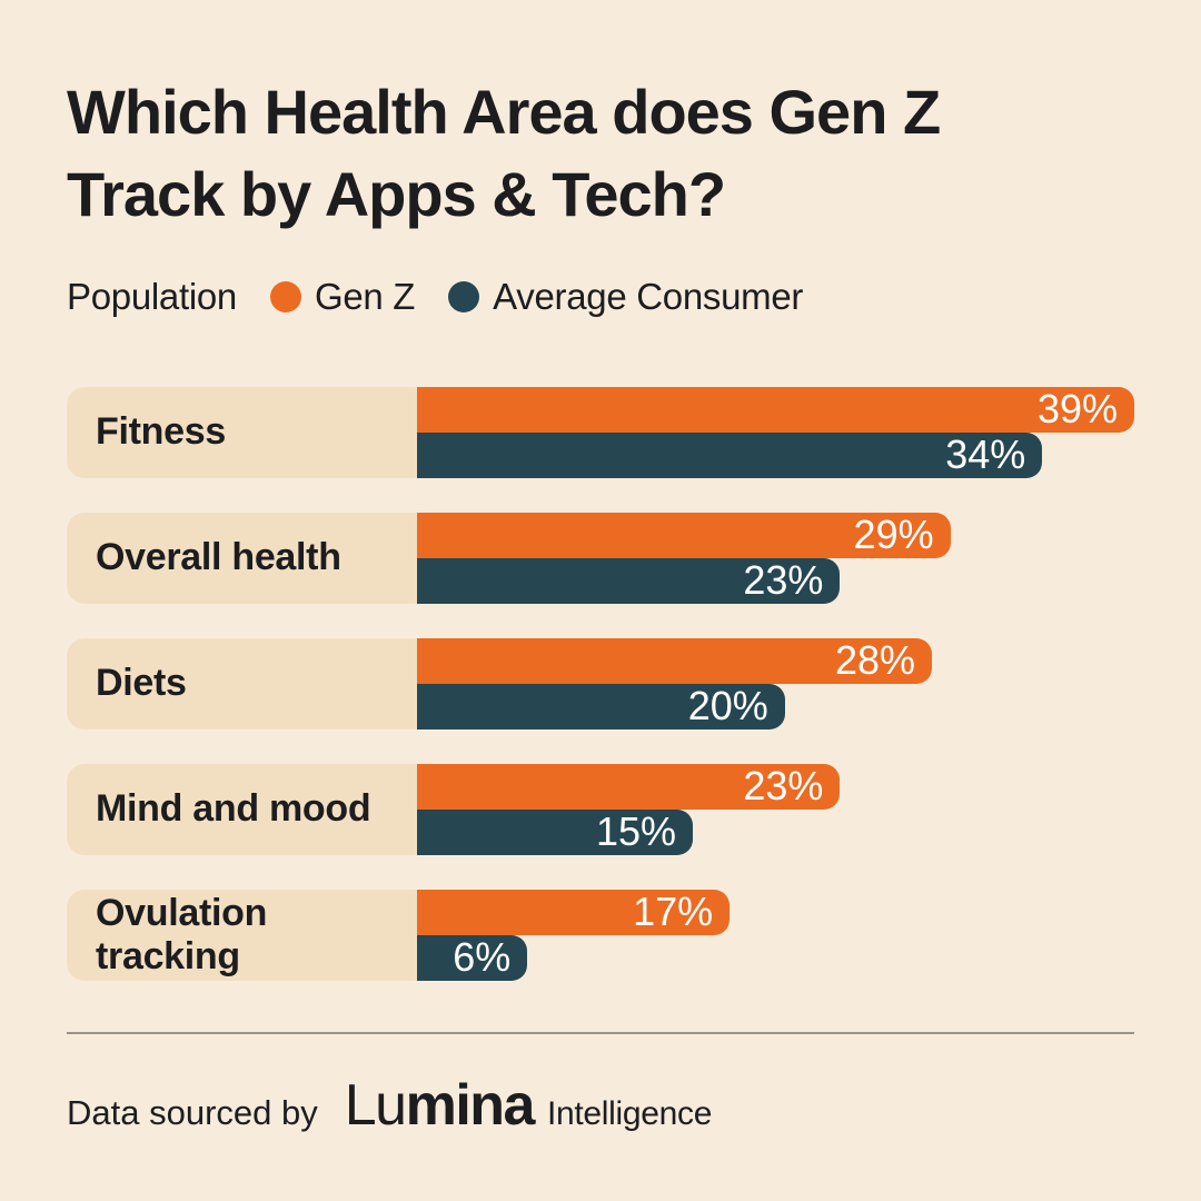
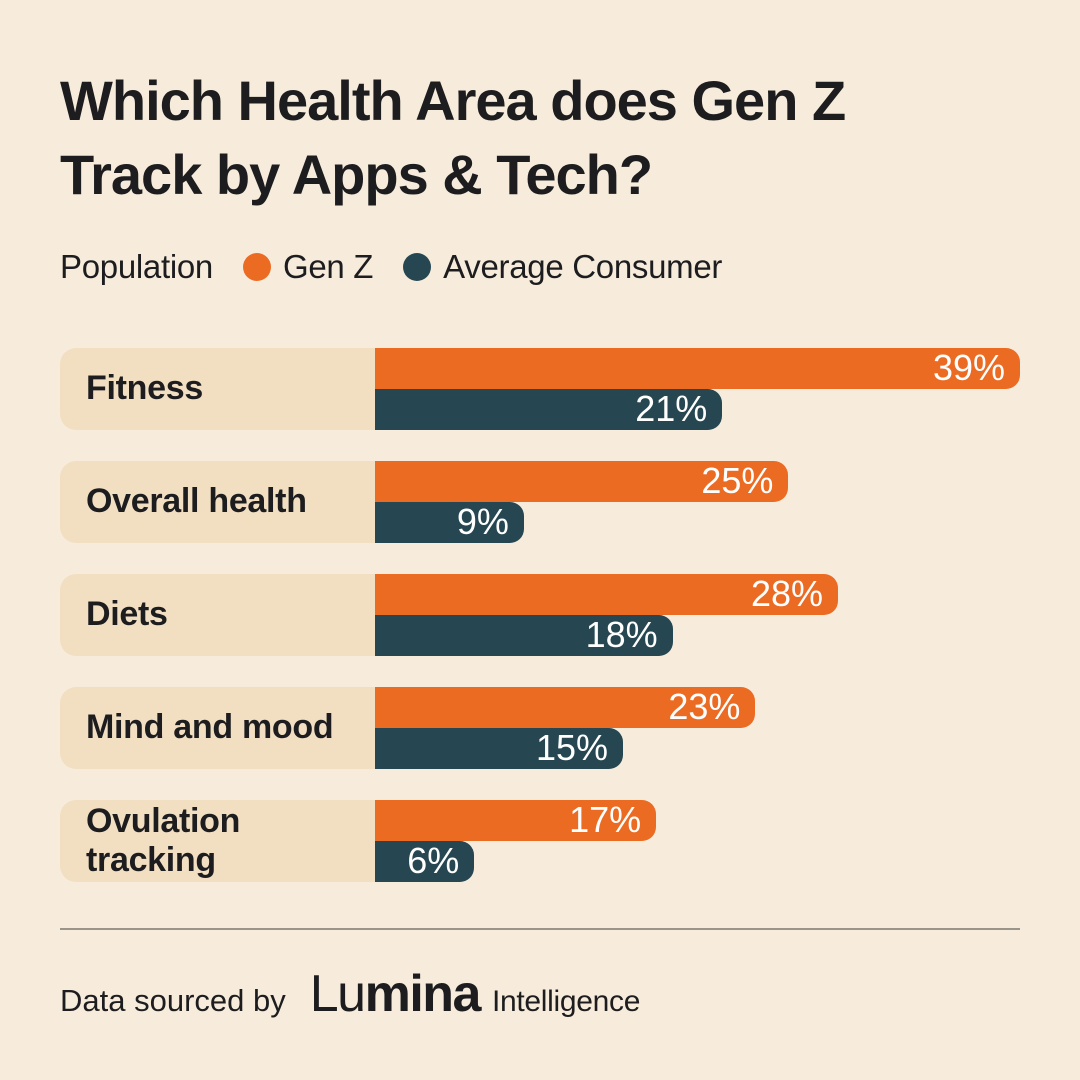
Average Consumer/Fitness: 34% -> 21%
Gen Z/Overall health: 29% -> 25%
Average Consumer/Overall health: 23% -> 9%
Average Consumer/Diets: 20% -> 18%
